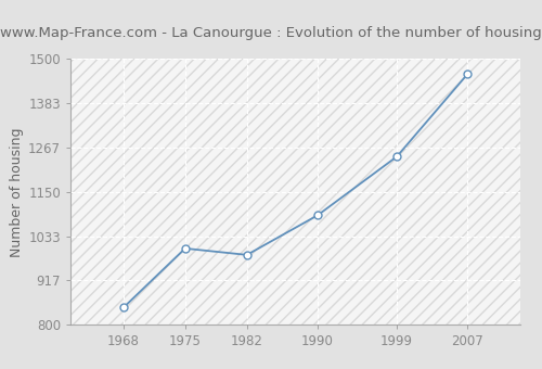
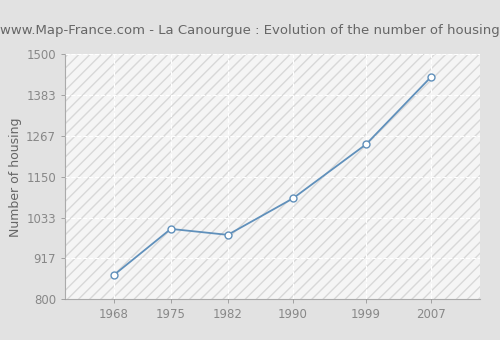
1968: 845 -> 869
2007: 1460 -> 1436
